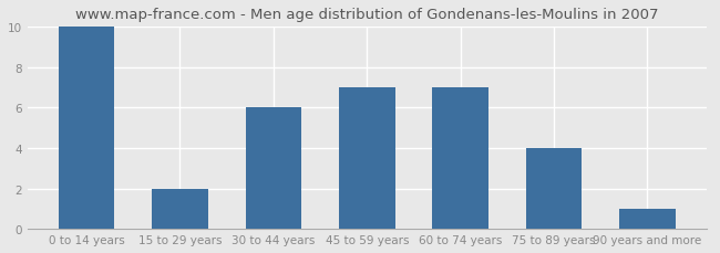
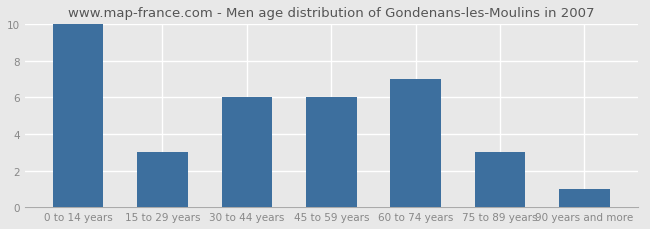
15 to 29 years: 2 -> 3
45 to 59 years: 7 -> 6
75 to 89 years: 4 -> 3
